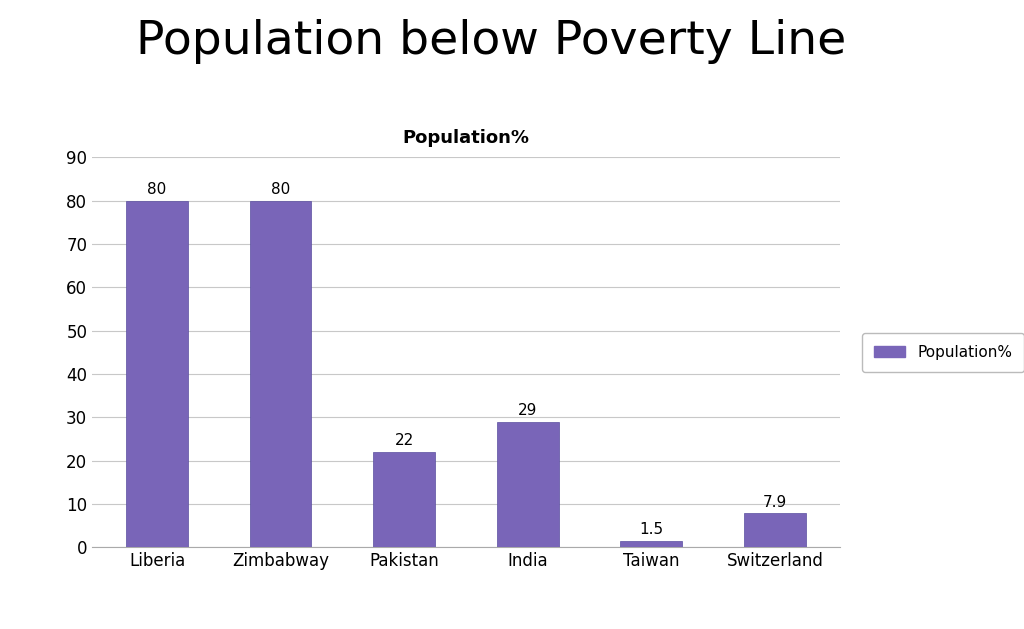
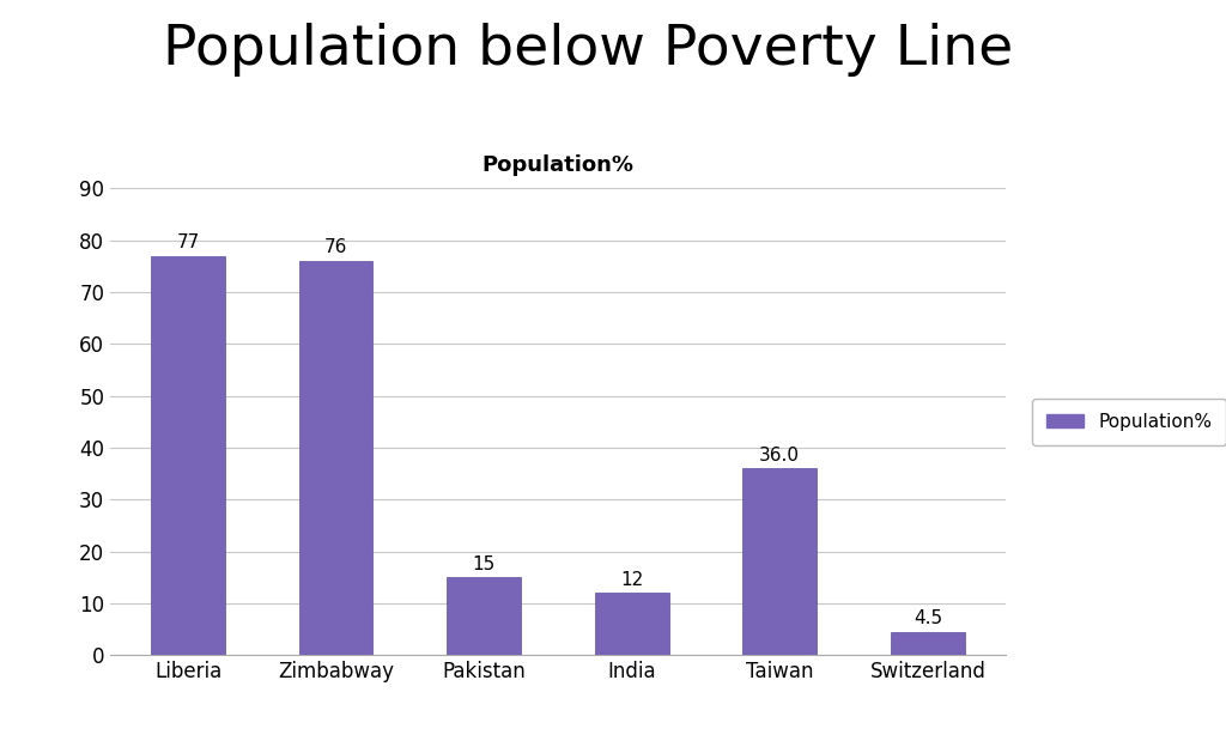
Liberia: 80 -> 77
Zimbabway: 80 -> 76
Pakistan: 22 -> 15
India: 29 -> 12
Taiwan: 1.5 -> 36.0
Switzerland: 7.9 -> 4.5
